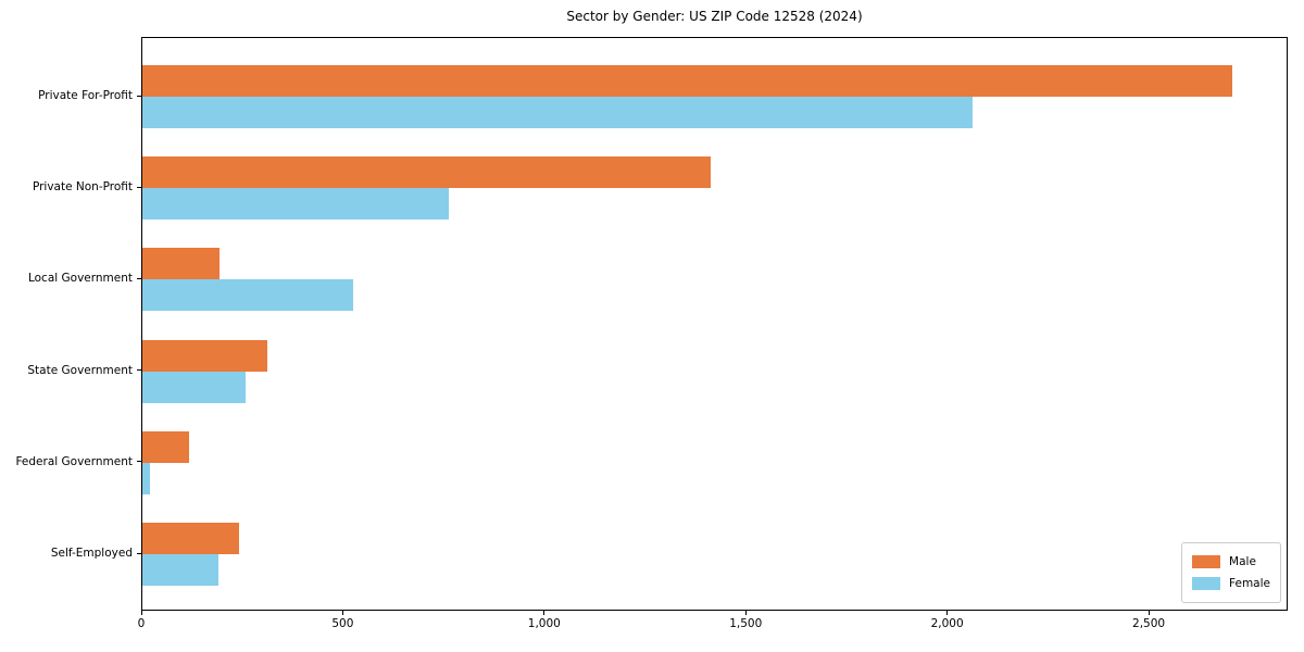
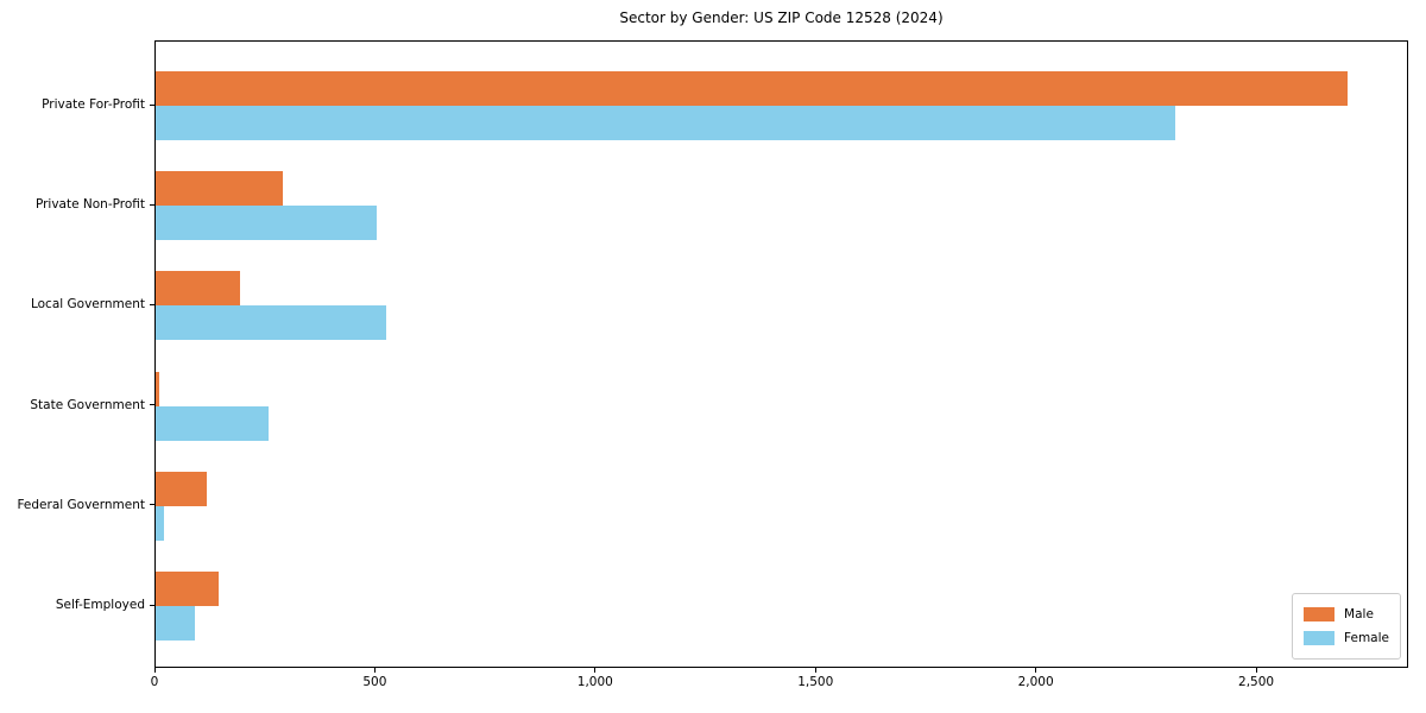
Female/Private For-Profit: 2060 -> 2310
Male/Private Non-Profit: 1410 -> 290
Female/Private Non-Profit: 760 -> 500
Male/State Government: 310 -> 10
Male/Self-Employed: 240 -> 140
Female/Self-Employed: 190 -> 90
